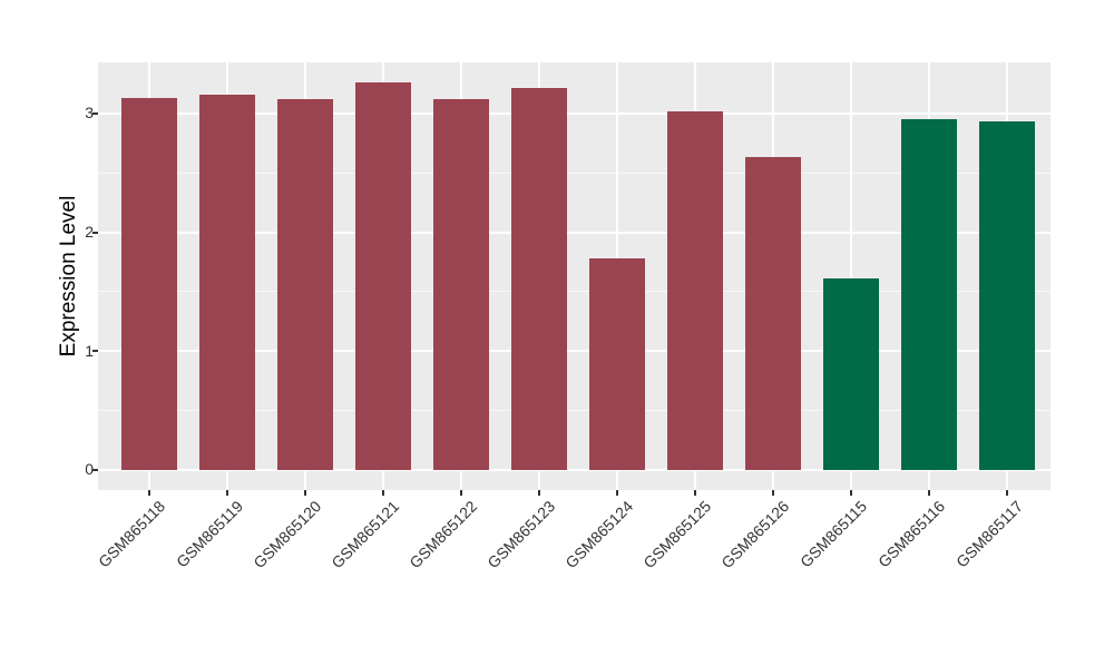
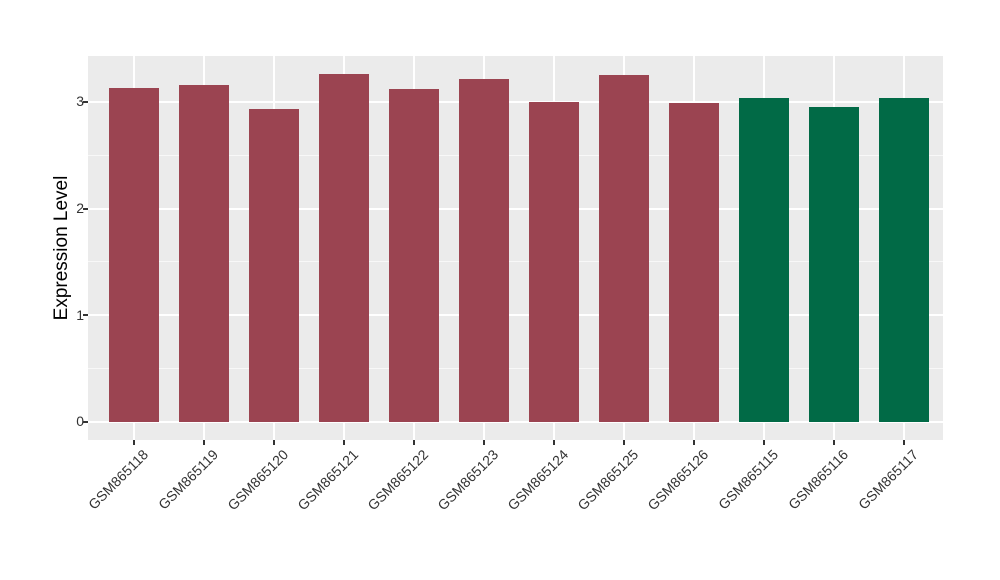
GSM865120: 3.12 -> 2.93
GSM865124: 1.78 -> 3.00
GSM865125: 3.02 -> 3.25
GSM865126: 2.63 -> 2.99
GSM865115: 1.61 -> 3.04
GSM865117: 2.93 -> 3.04
